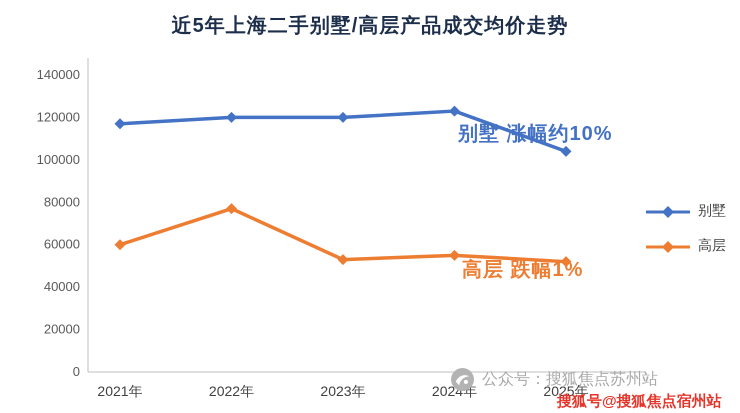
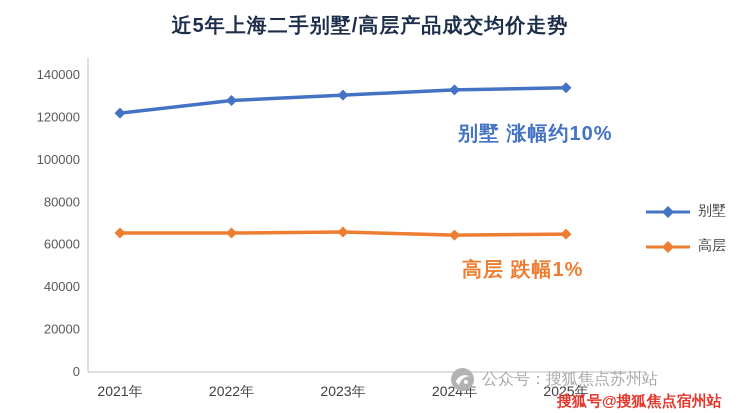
别墅/2021年: 117000 -> 122000
高层/2021年: 60000 -> 66000
别墅/2022年: 120000 -> 128000
高层/2022年: 77000 -> 66000
别墅/2023年: 120000 -> 130000
高层/2023年: 53000 -> 66000
别墅/2024年: 123000 -> 133000
高层/2024年: 55000 -> 64000
别墅/2025年: 104000 -> 134000
高层/2025年: 52000 -> 65000
